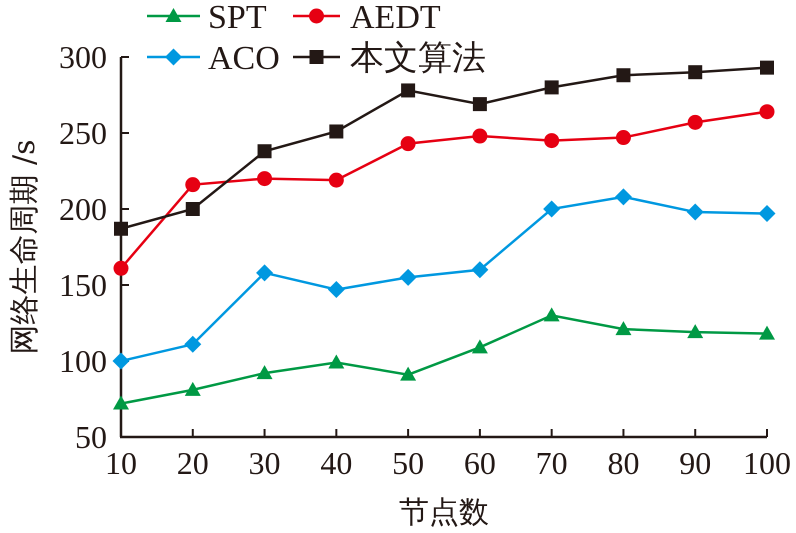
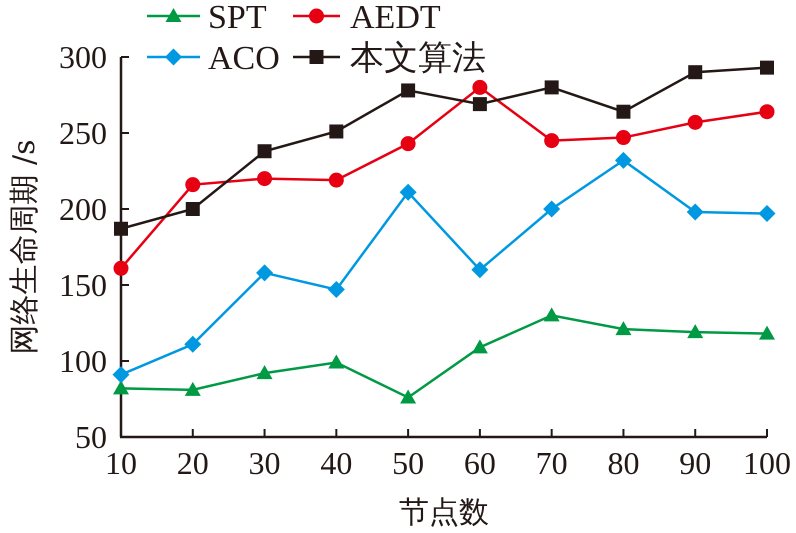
SPT/10: 72 -> 82
ACO/10: 100 -> 91
SPT/50: 91 -> 76
ACO/50: 155 -> 211
AEDT/60: 248 -> 280
ACO/80: 208 -> 232
本文算法/80: 288 -> 264
